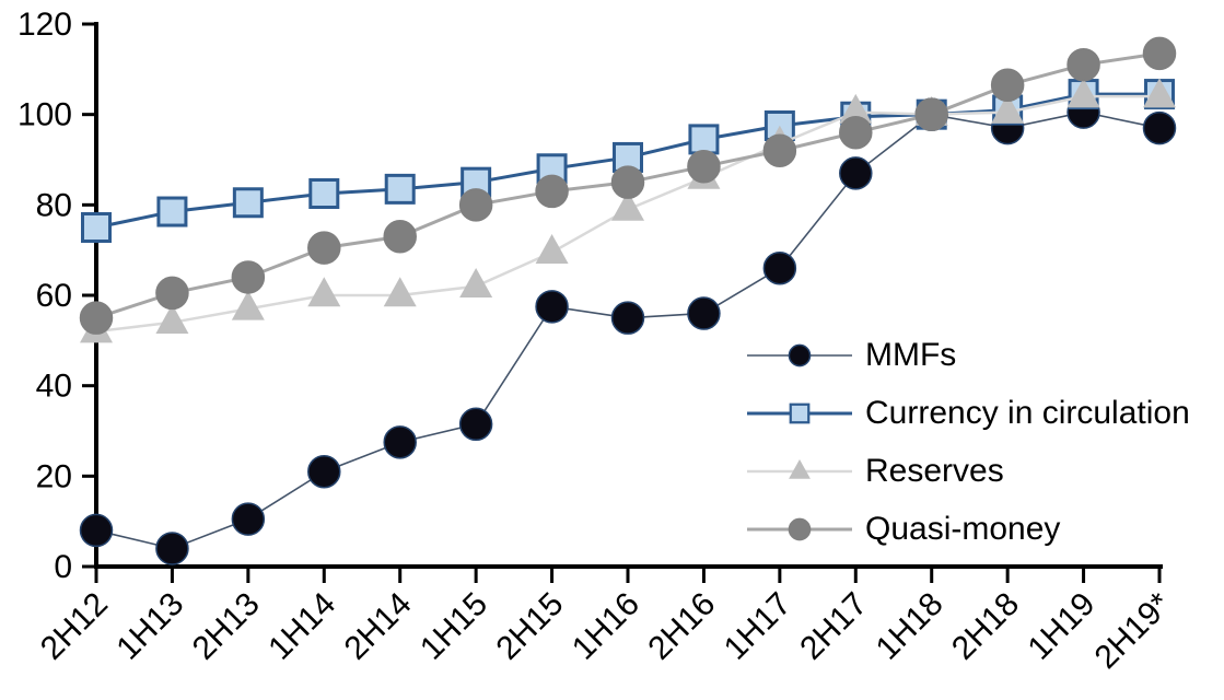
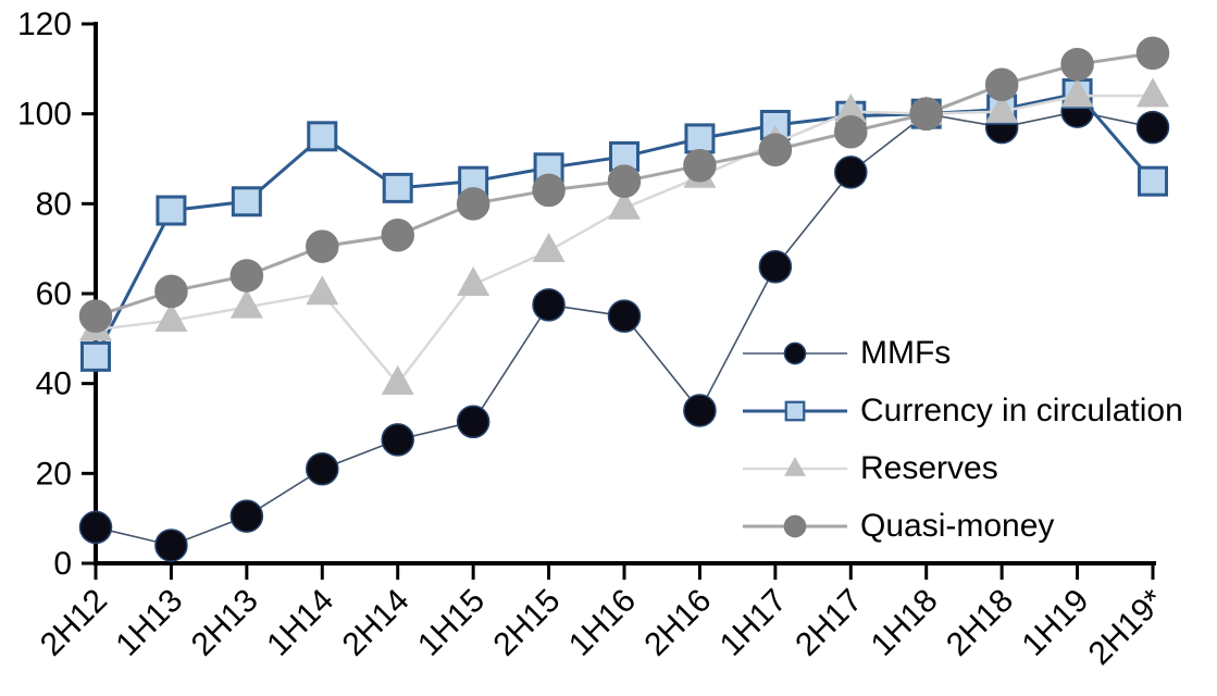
Currency in circulation/2H12: 75 -> 46
Currency in circulation/1H14: 82 -> 95
Reserves/2H14: 60 -> 40
MMFs/2H16: 56 -> 34
Currency in circulation/2H19*: 104 -> 85
